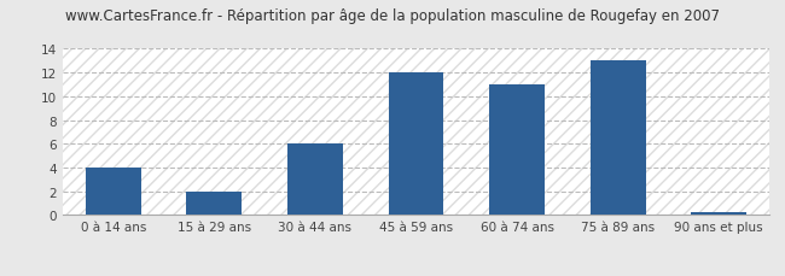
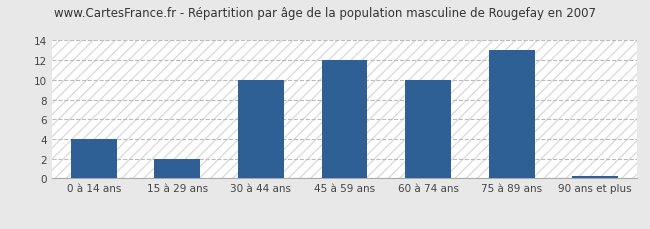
30 à 44 ans: 6.0 -> 10.0
60 à 74 ans: 11.0 -> 10.0
